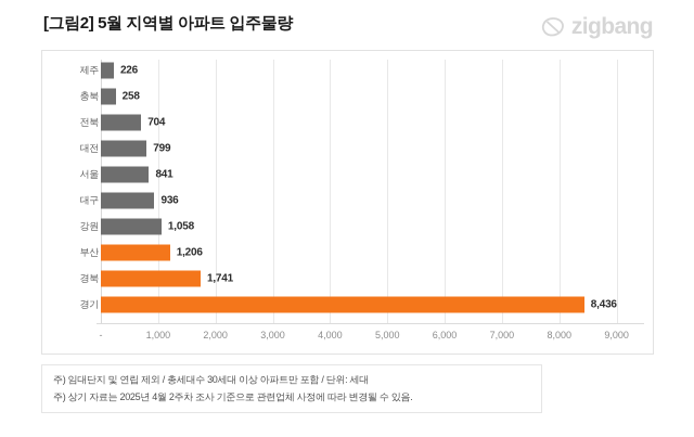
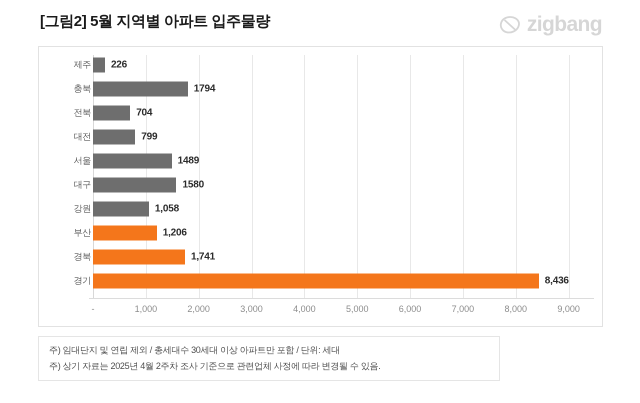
충북: 258 -> 1794
서울: 841 -> 1489
대구: 936 -> 1580
